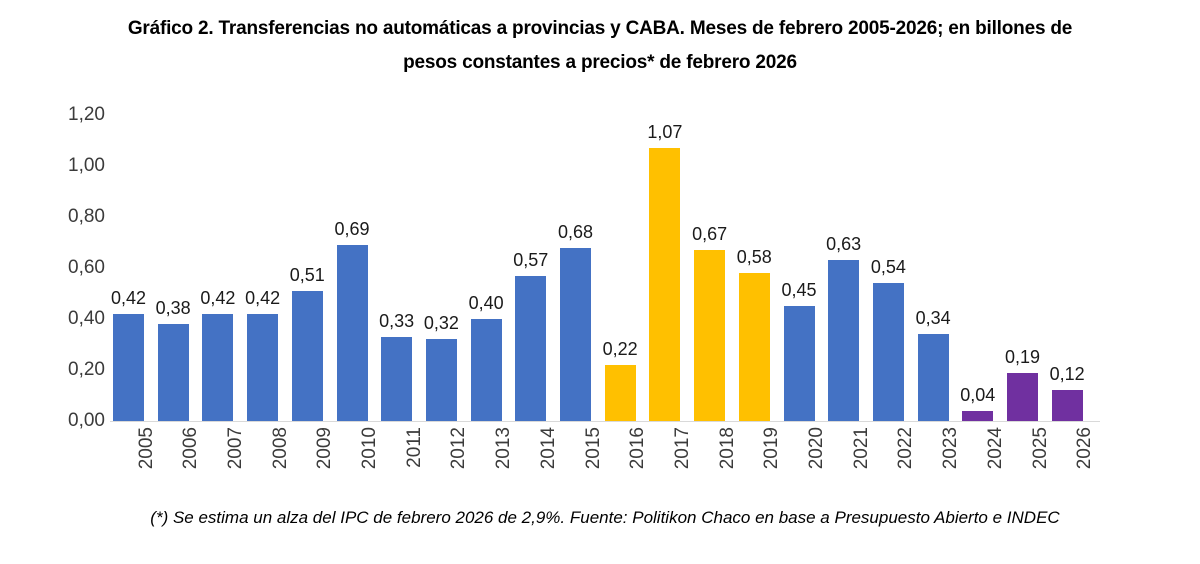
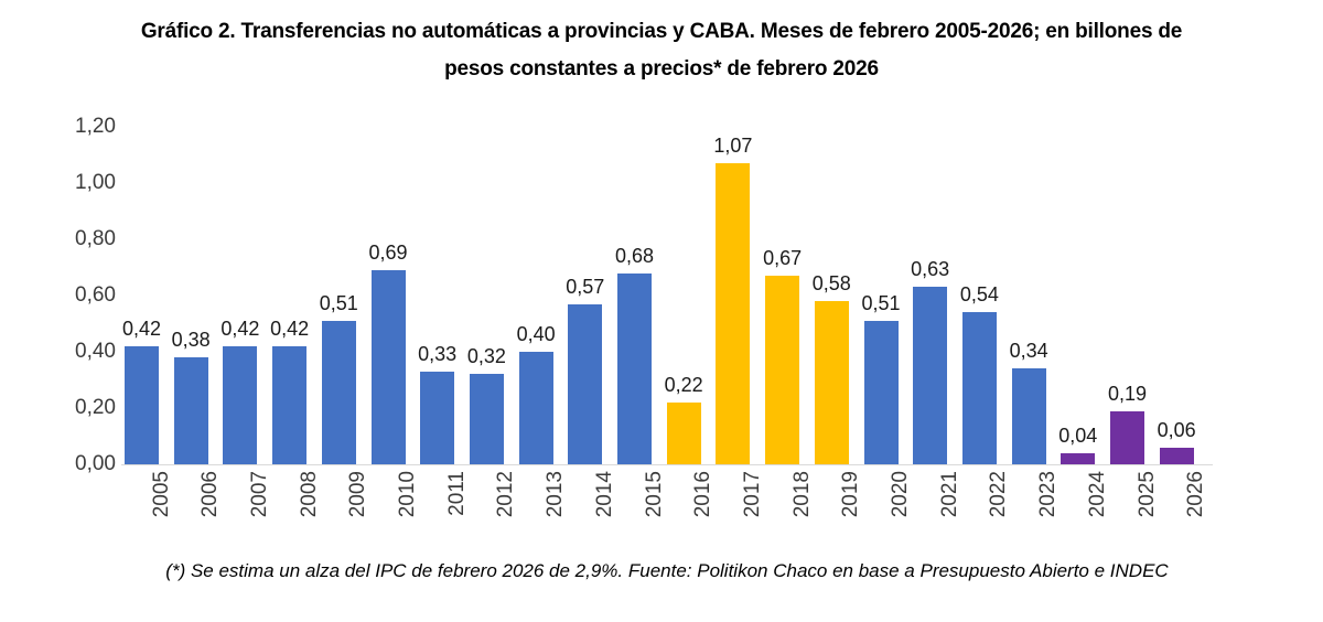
2020: 0,45 -> 0,51
2026: 0,12 -> 0,06
